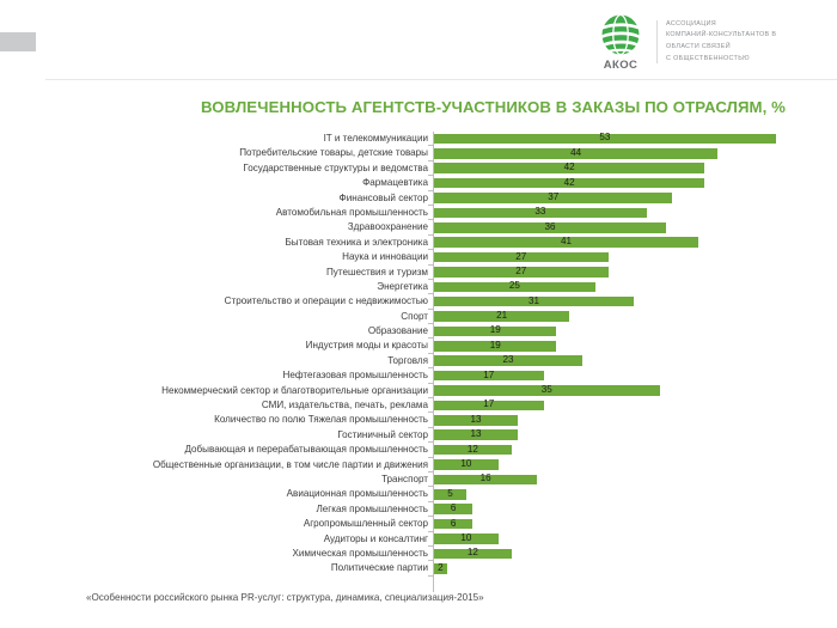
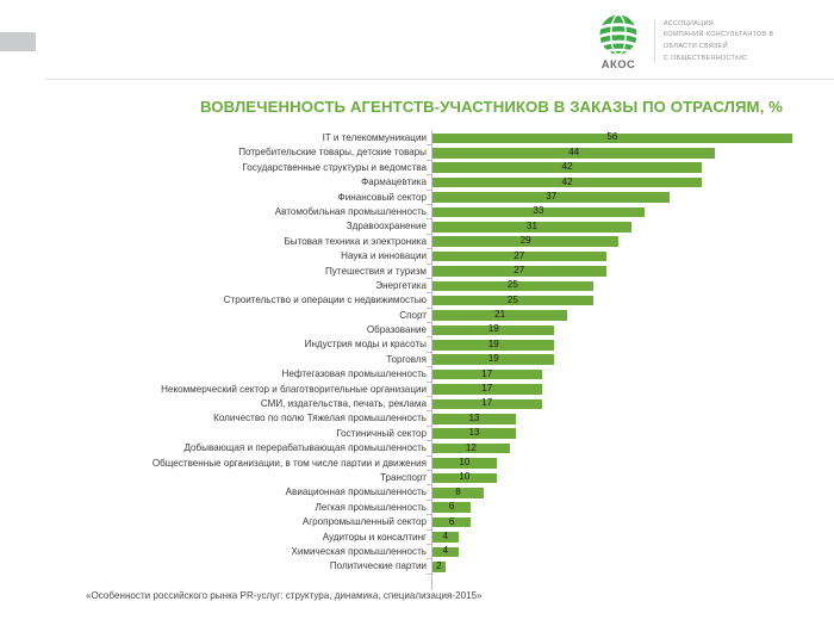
IT и телекоммуникации: 53 -> 56
Здравоохранение: 36 -> 31
Бытовая техника и электроника: 41 -> 29
Строительство и операции с недвижимостью: 31 -> 25
Торговля: 23 -> 19
Некоммерческий сектор и благотворительные организации: 35 -> 17
Транспорт: 16 -> 10
Авиационная промышленность: 5 -> 8
Аудиторы и консалтинг: 10 -> 4
Химическая промышленность: 12 -> 4
